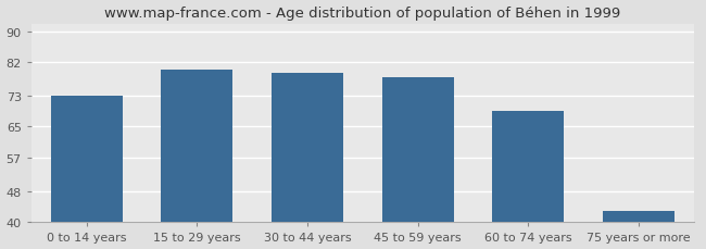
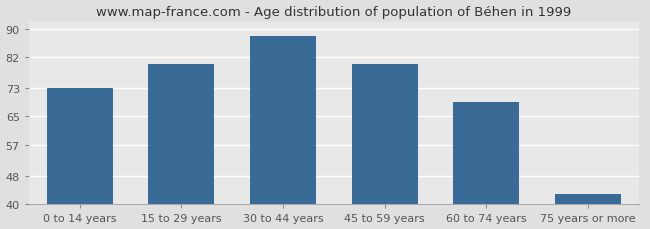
30 to 44 years: 79 -> 88
45 to 59 years: 78 -> 80
